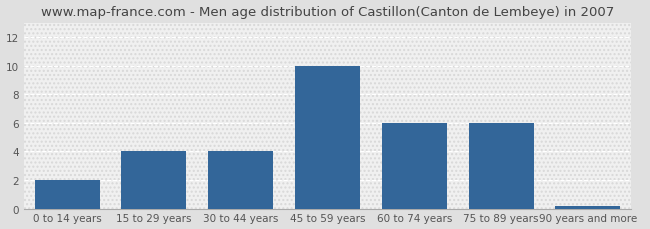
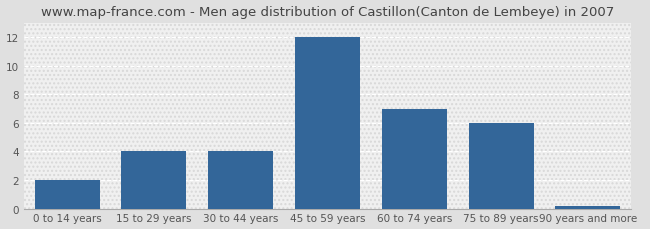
45 to 59 years: 10.0 -> 12.0
60 to 74 years: 6.0 -> 7.0
